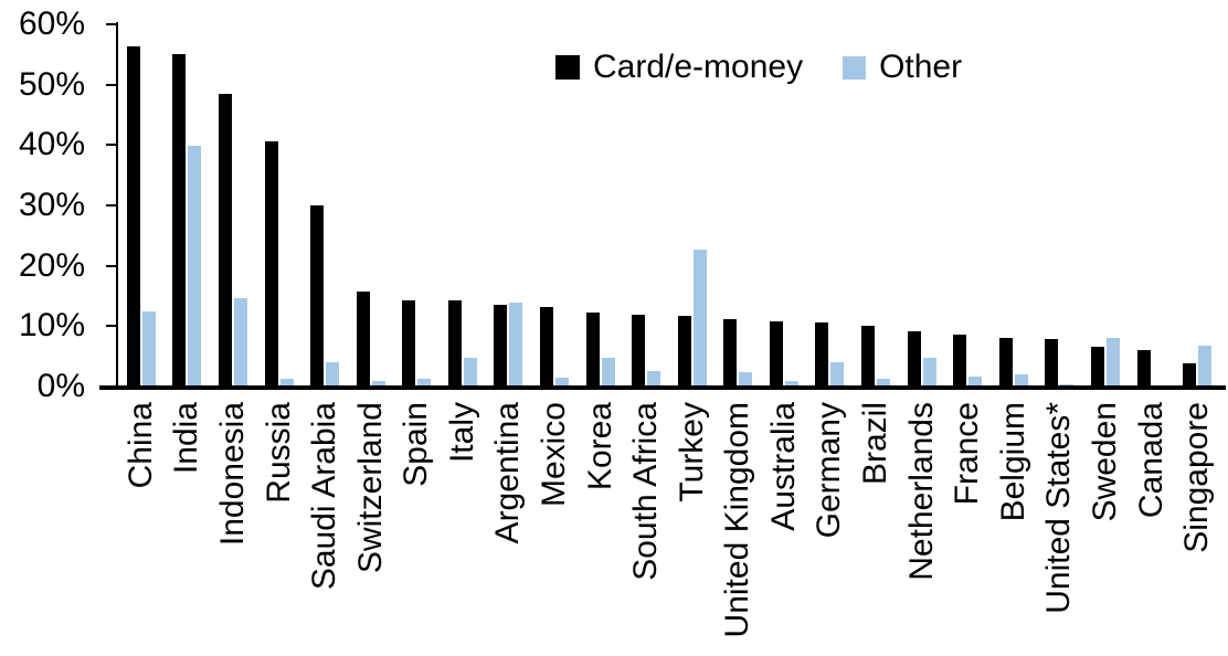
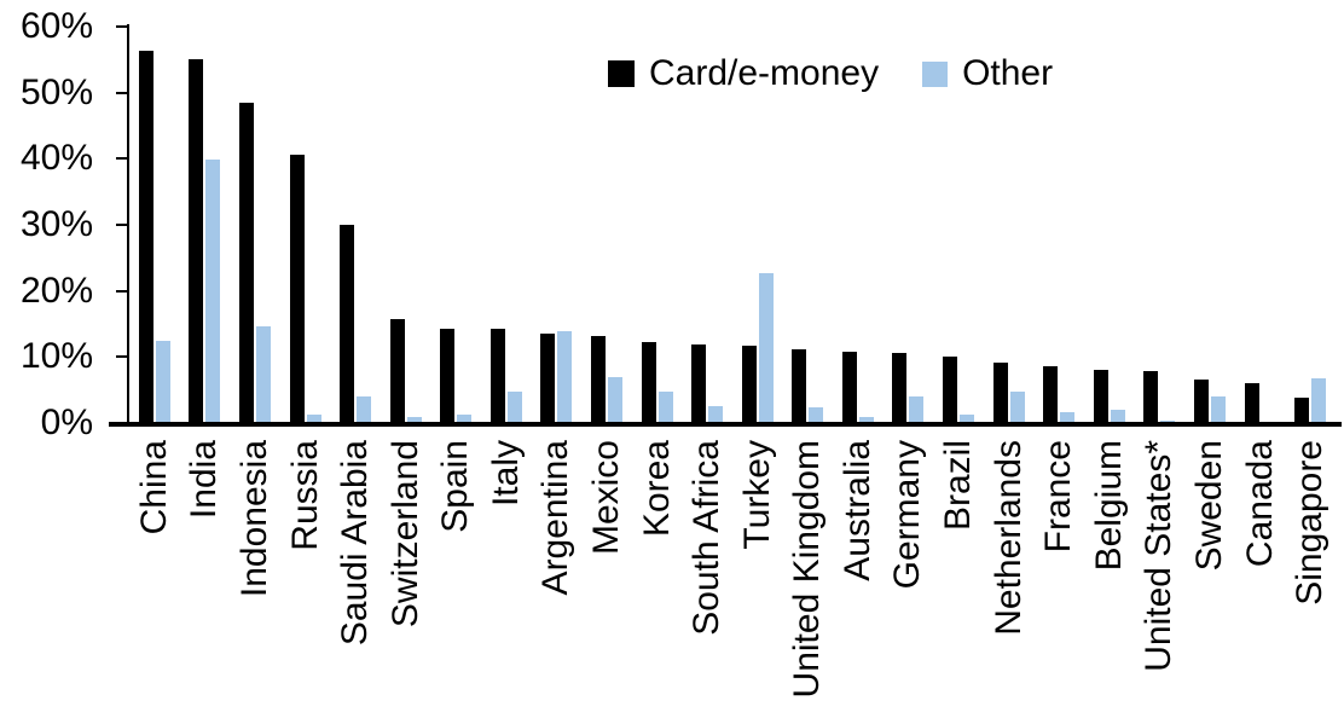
Other/Mexico: 2% -> 7%
Other/Sweden: 8% -> 4%
